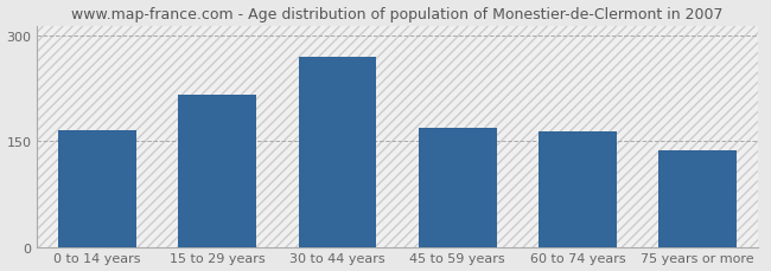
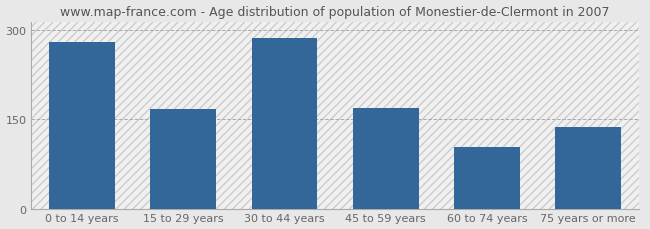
0 to 14 years: 166 -> 281
15 to 29 years: 216 -> 168
30 to 44 years: 270 -> 287
60 to 74 years: 164 -> 103
